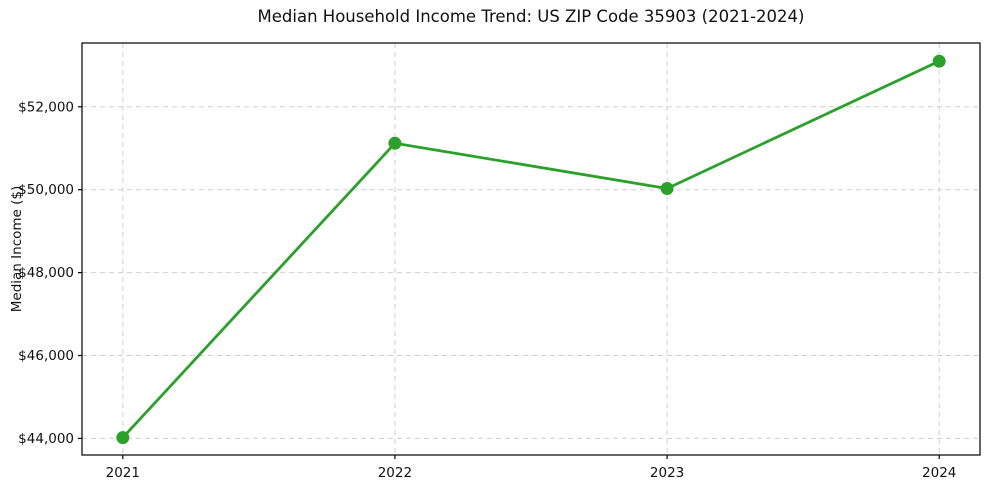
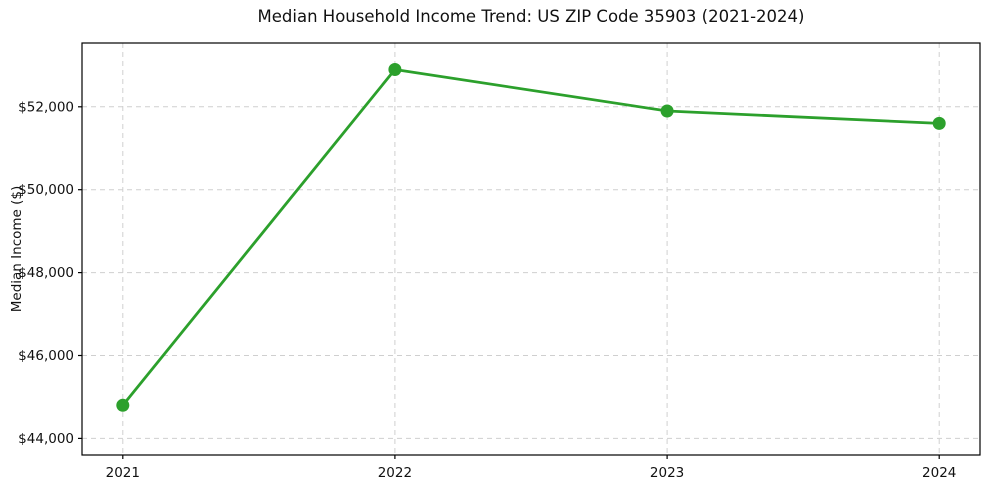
2021: $44000 -> $44800
2022: $51100 -> $52900
2023: $50000 -> $51900
2024: $53100 -> $51600
